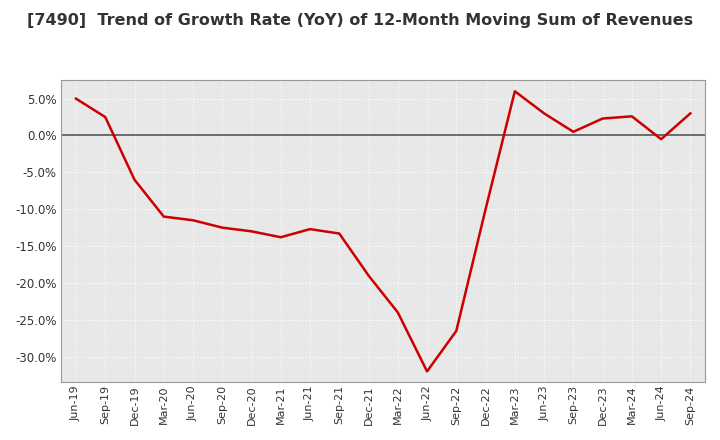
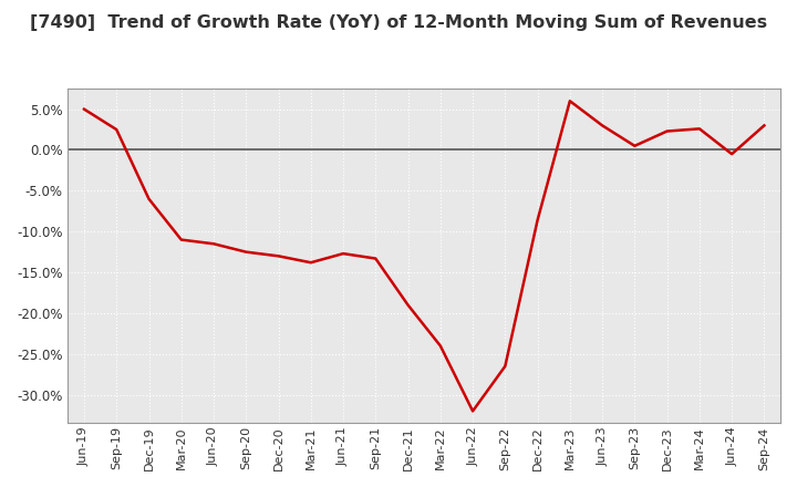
Dec-22: -10.0% -> -8.6%
